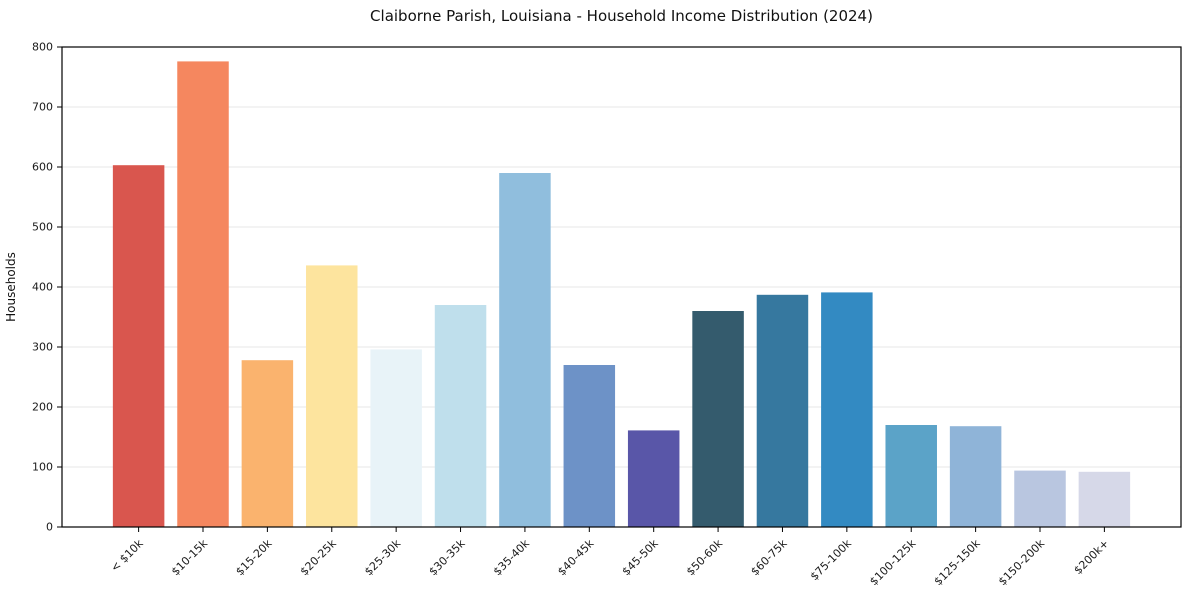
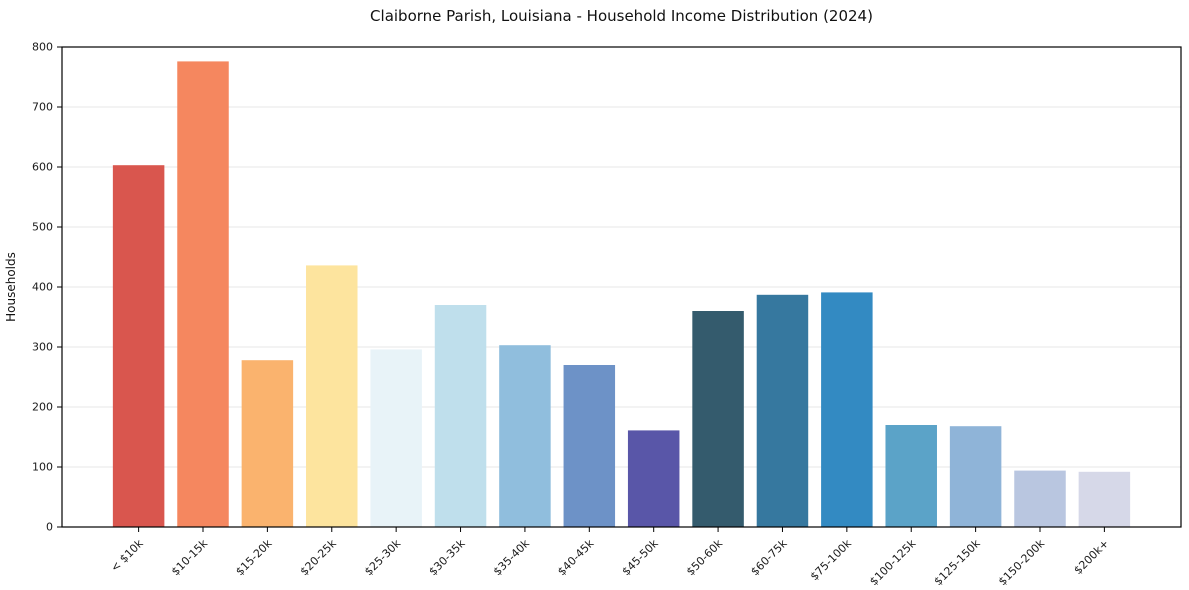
$35-40k: 590 -> 300
